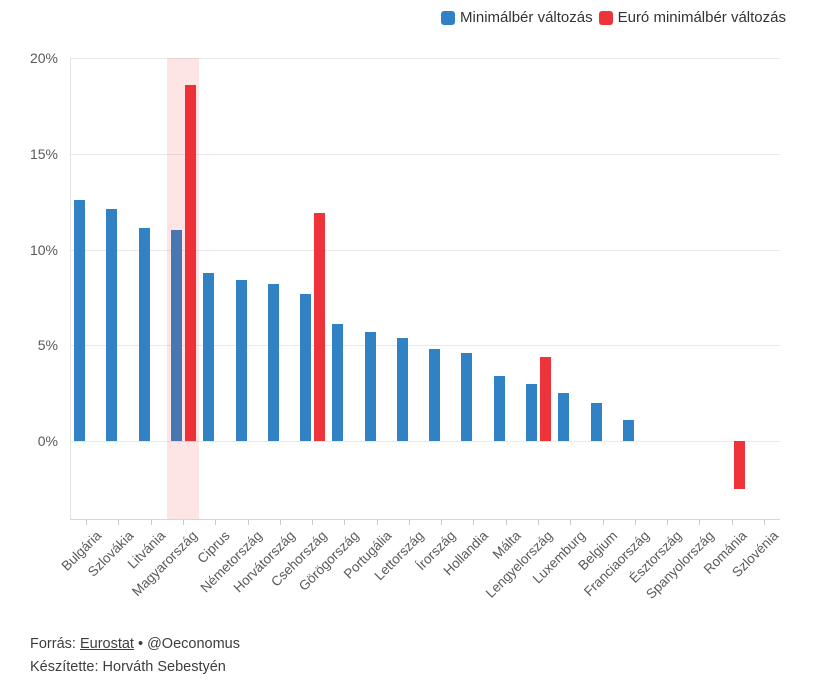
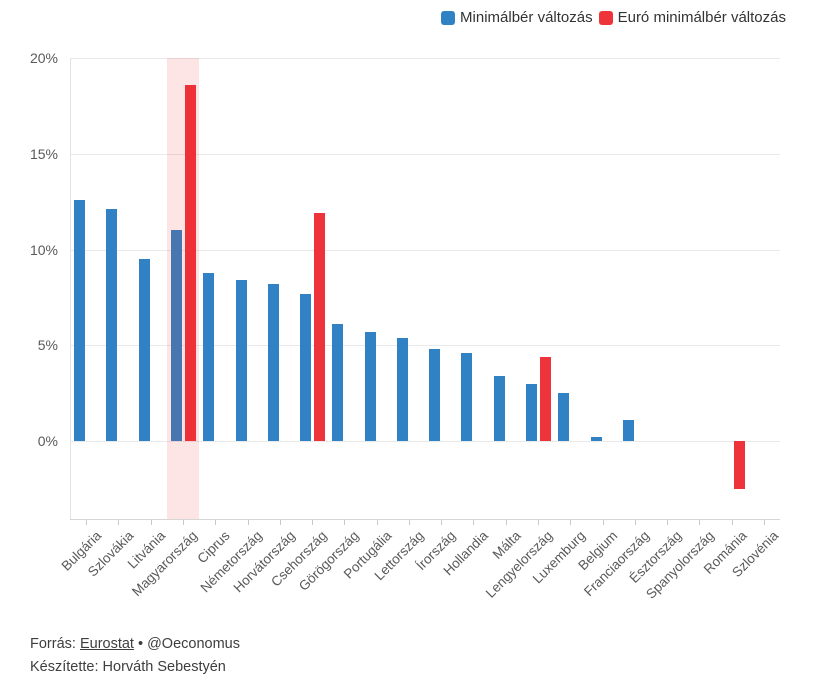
Minimálbér változás/Litvánia: 11.1% -> 9.5%
Minimálbér változás/Belgium: 2.0% -> 0.2%
